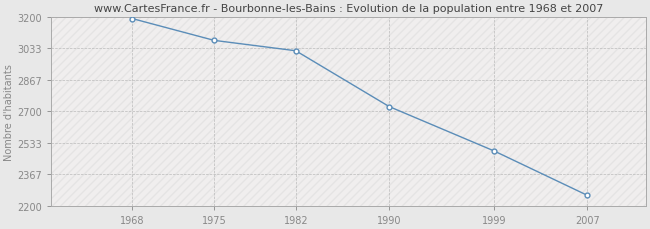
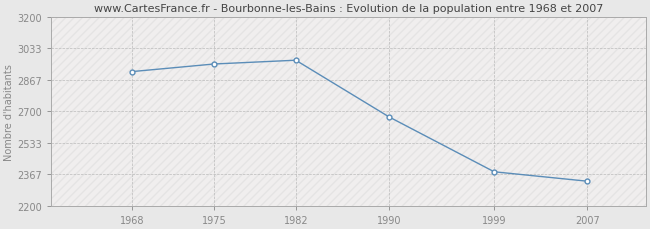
1968: 3190 -> 2910
1975: 3080 -> 2950
1982: 3020 -> 2970
1990: 2720 -> 2670
1999: 2490 -> 2380
2007: 2260 -> 2330
